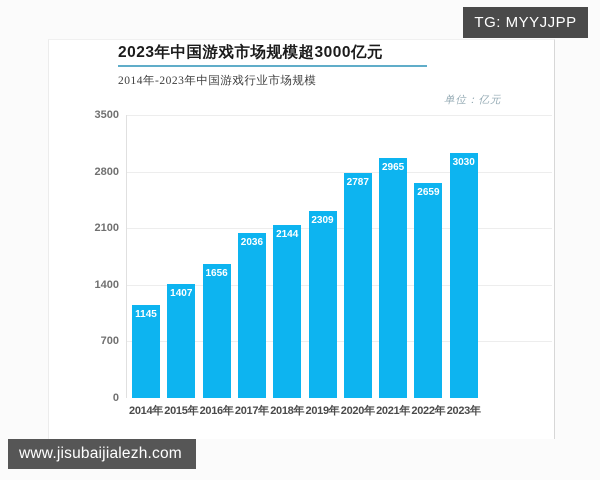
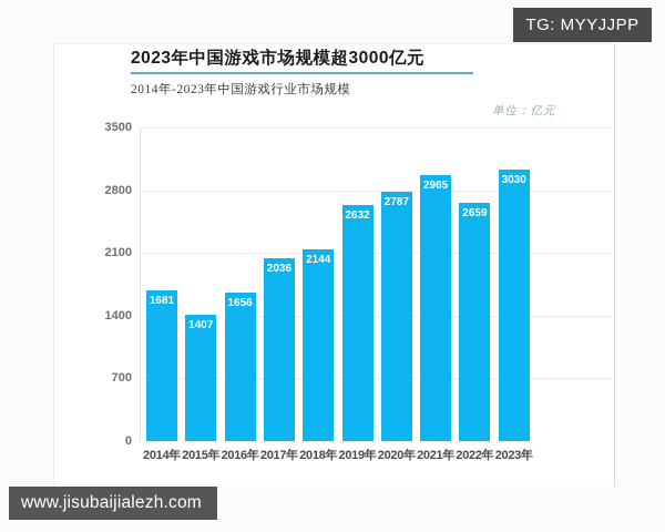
2014年: 1145 -> 1681
2019年: 2309 -> 2632
